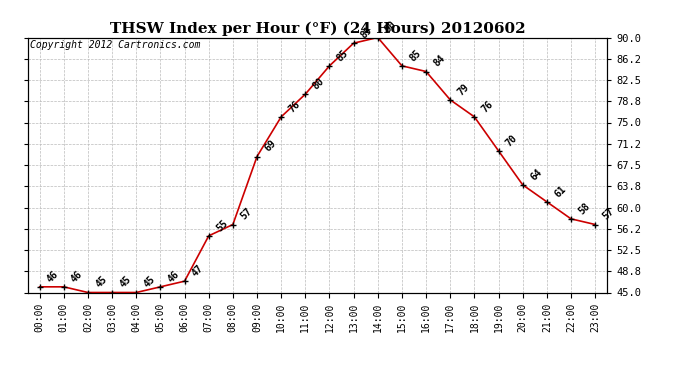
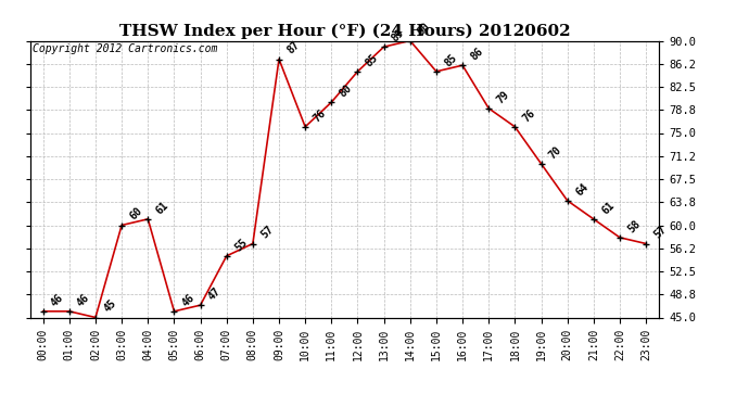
03:00: 45 -> 60
04:00: 45 -> 61
09:00: 69 -> 87
16:00: 84 -> 86
